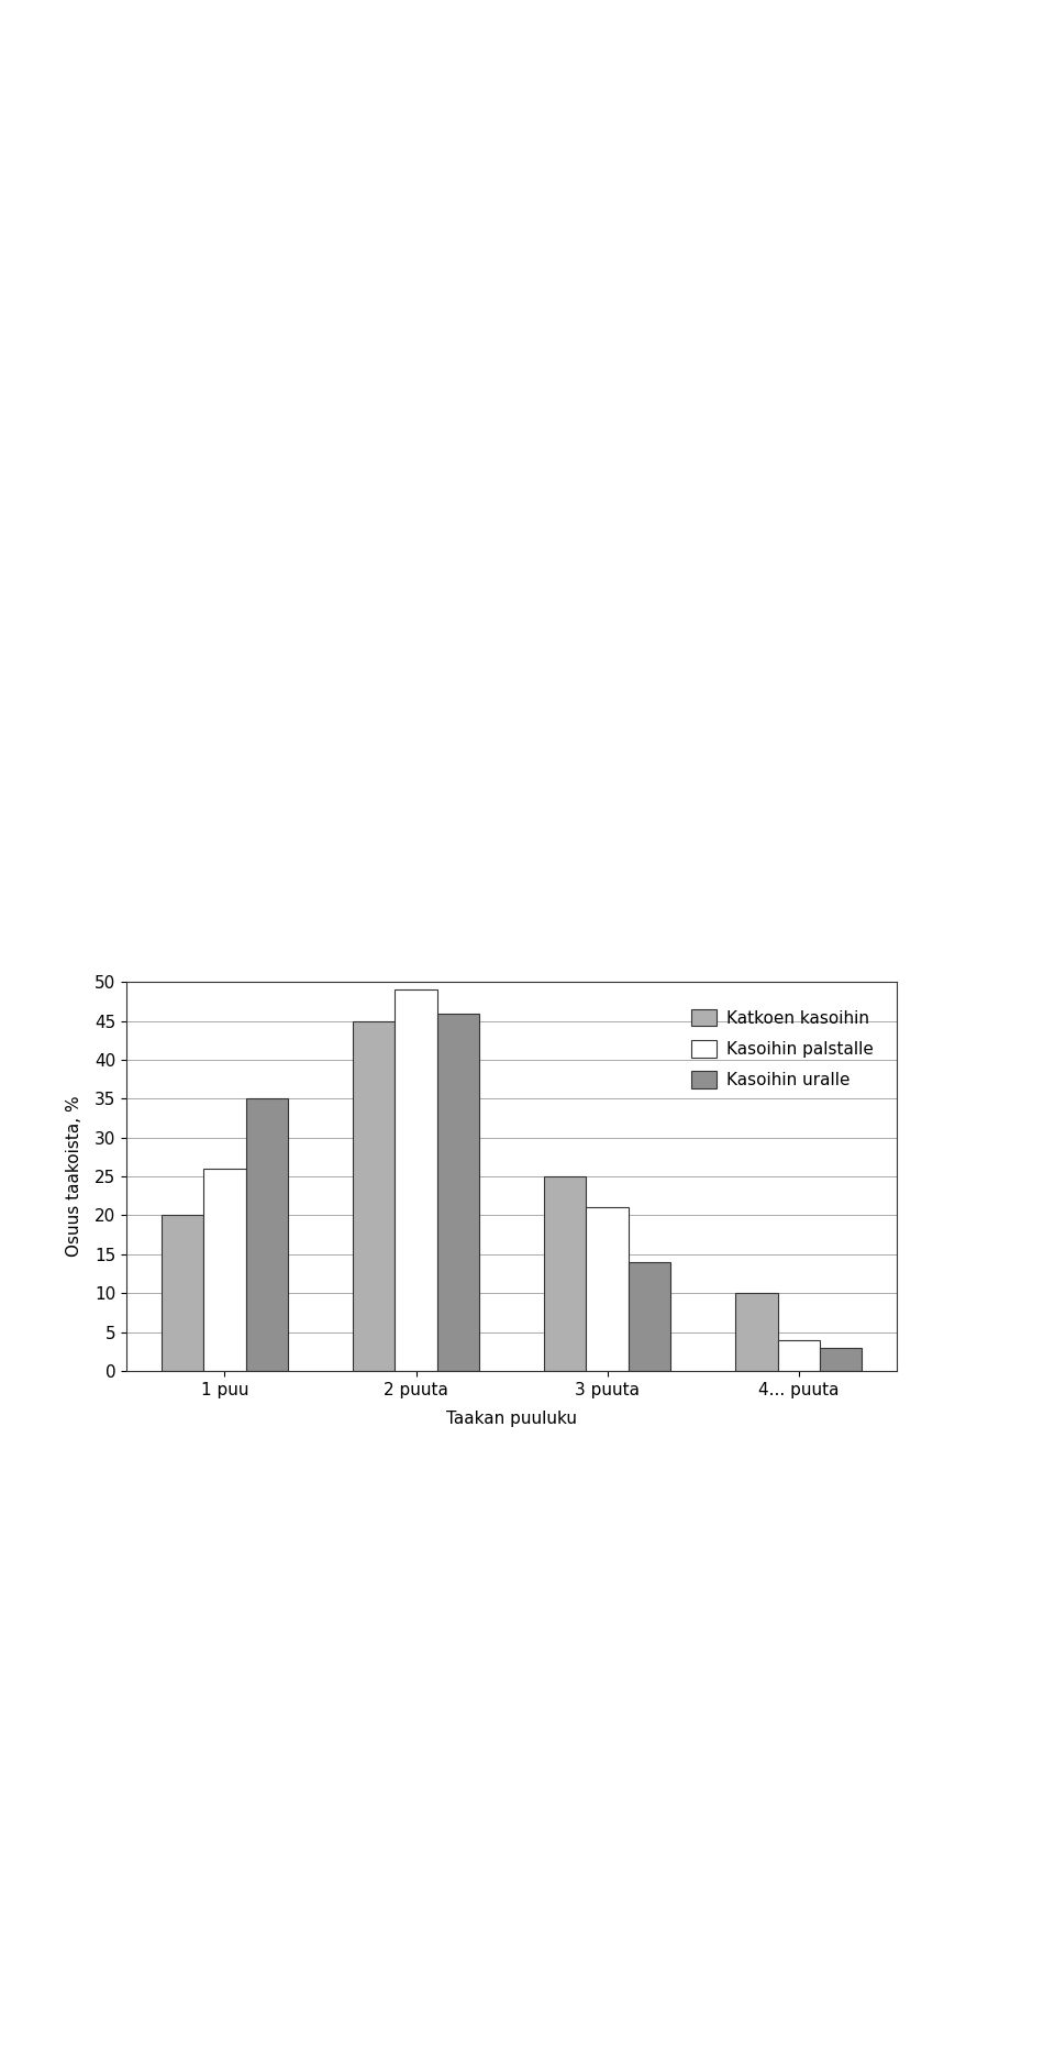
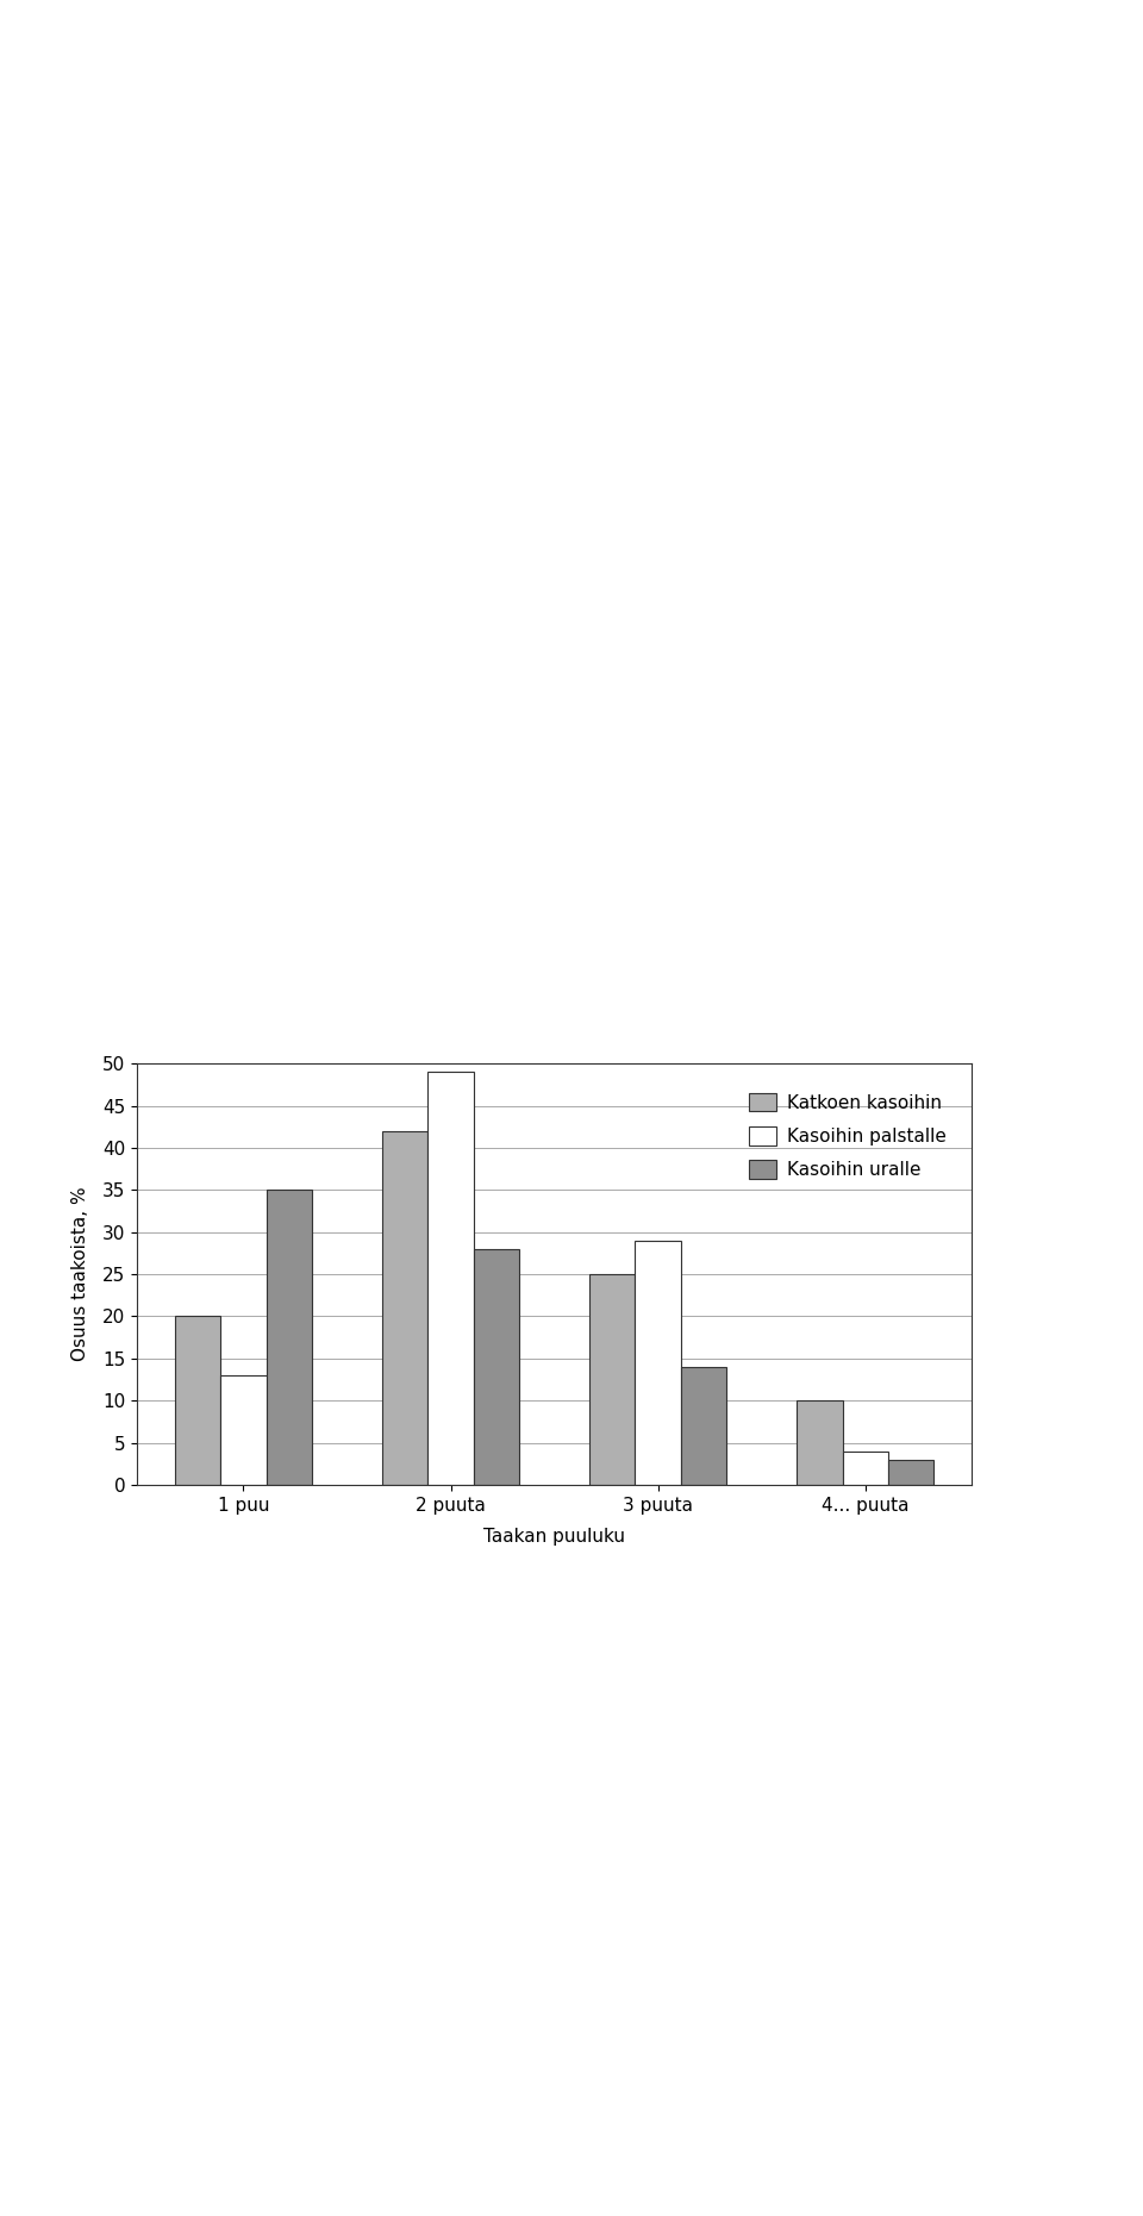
Kasoihin palstalle/1 puu: 26 -> 13
Katkoen kasoihin/2 puuta: 45 -> 42
Kasoihin uralle/2 puuta: 46 -> 28
Kasoihin palstalle/3 puuta: 21 -> 29
